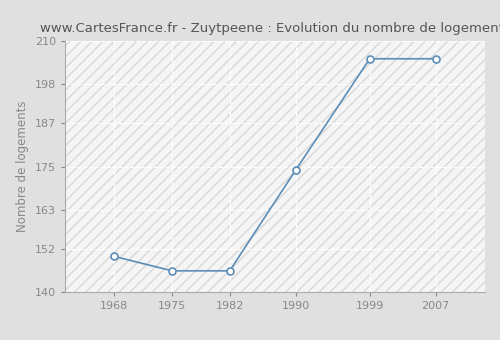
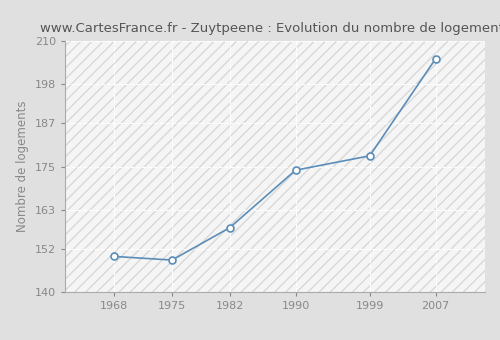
1975: 146 -> 149
1982: 146 -> 158
1999: 205 -> 178
